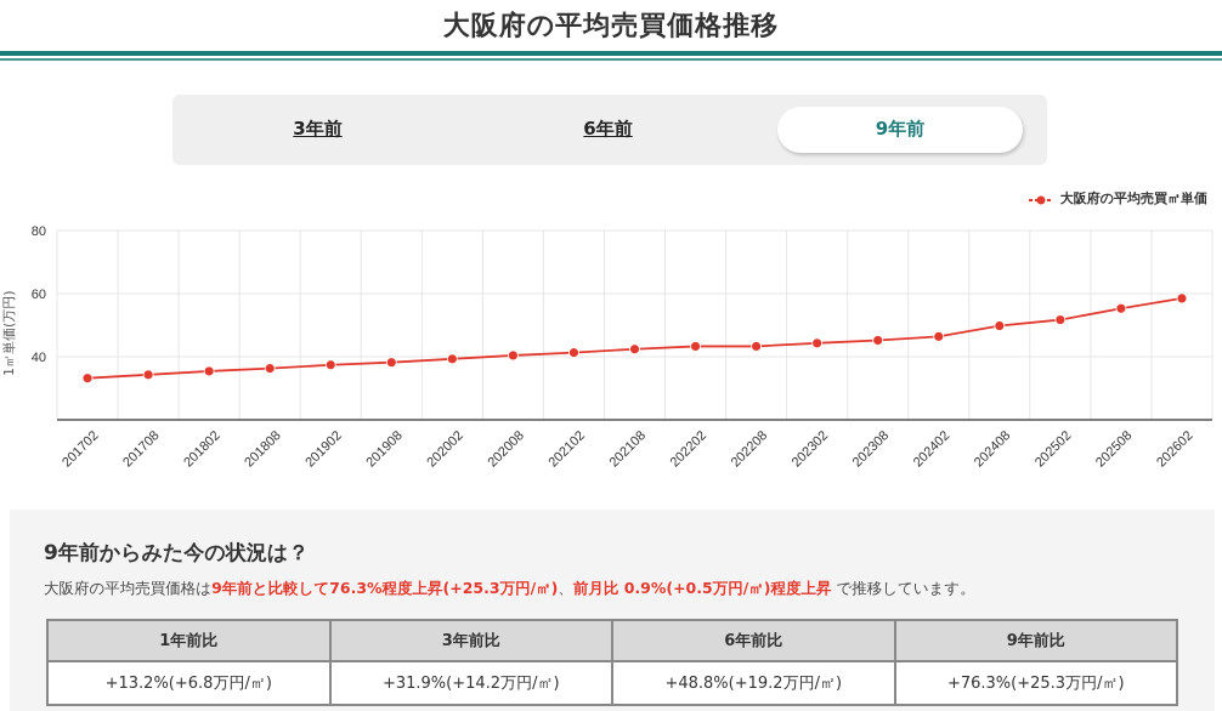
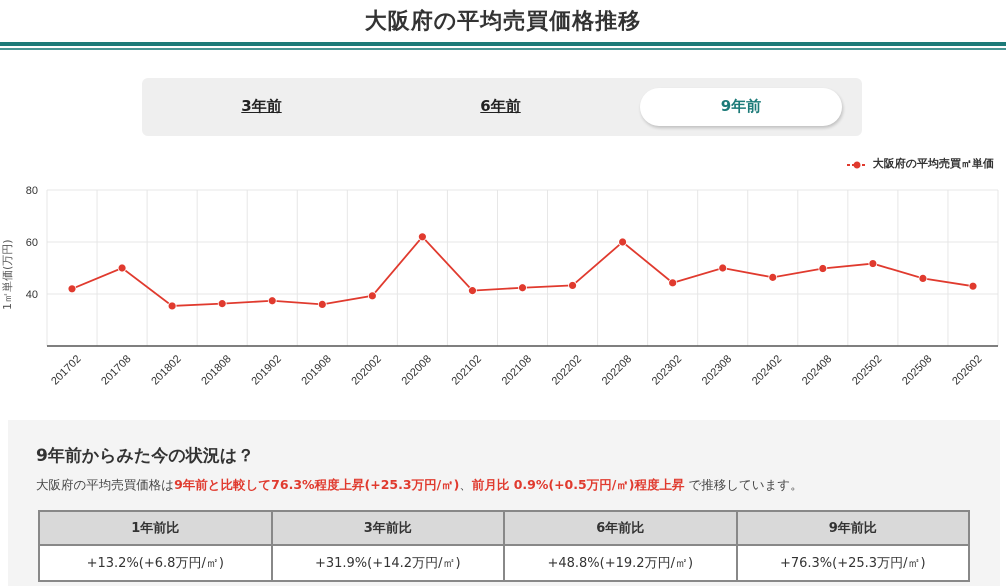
201702: 33 -> 42
201708: 34 -> 50
201908: 38 -> 36
202008: 40 -> 62
202208: 43 -> 60
202308: 45 -> 50
202508: 55 -> 46
202602: 58 -> 43
